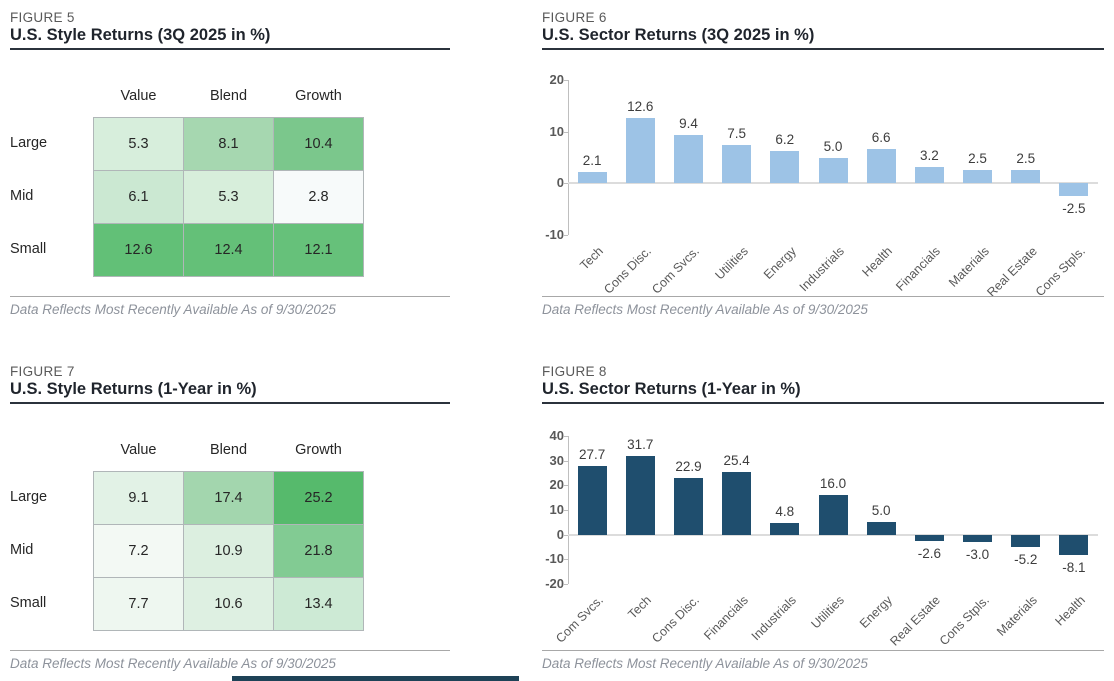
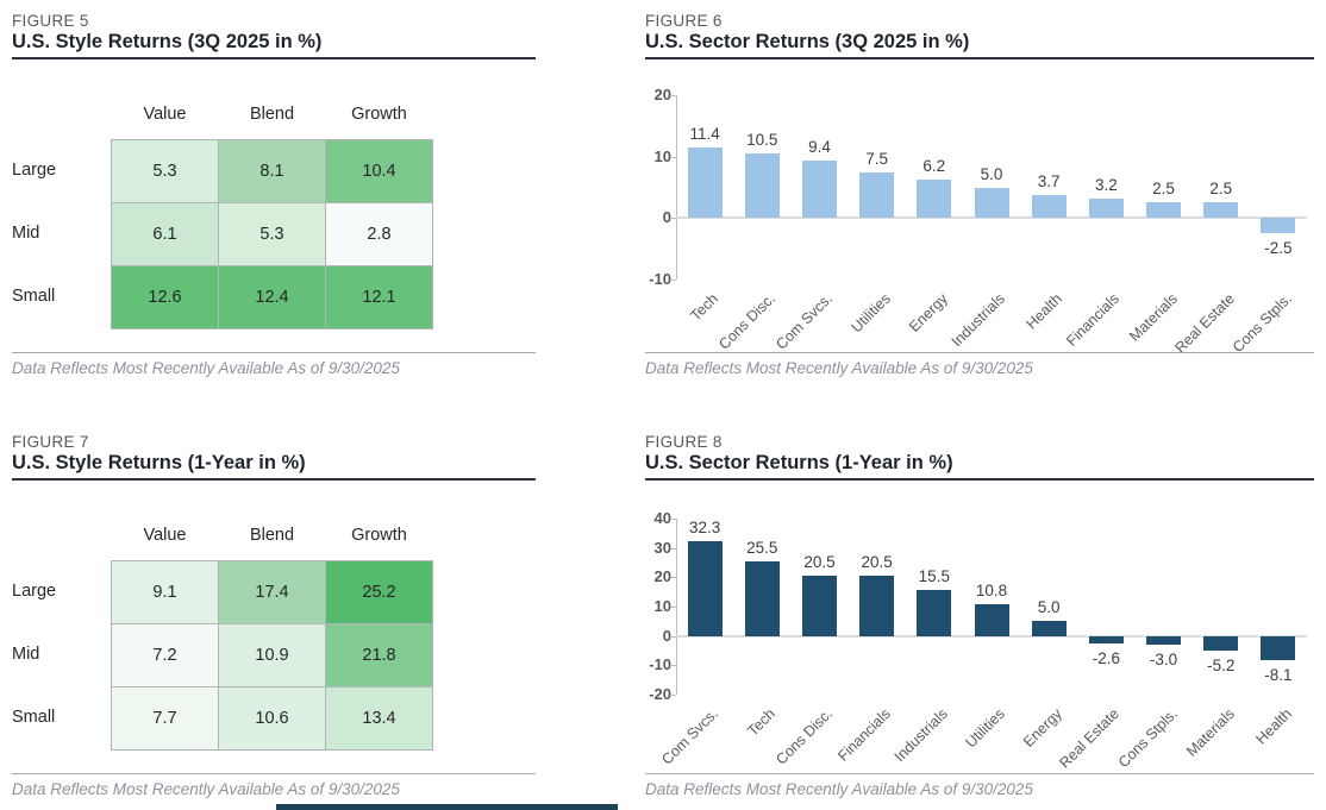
U.S. Sector Returns (3Q 2025 in %)/Tech: 2.1 -> 11.4
U.S. Sector Returns (3Q 2025 in %)/Cons Disc.: 12.6 -> 10.5
U.S. Sector Returns (3Q 2025 in %)/Health: 6.6 -> 3.7
U.S. Sector Returns (1-Year in %)/Com Svcs.: 27.7 -> 32.3
U.S. Sector Returns (1-Year in %)/Tech: 31.7 -> 25.5
U.S. Sector Returns (1-Year in %)/Cons Disc.: 22.9 -> 20.5
U.S. Sector Returns (1-Year in %)/Financials: 25.4 -> 20.5
U.S. Sector Returns (1-Year in %)/Industrials: 4.8 -> 15.5
U.S. Sector Returns (1-Year in %)/Utilities: 16.0 -> 10.8
